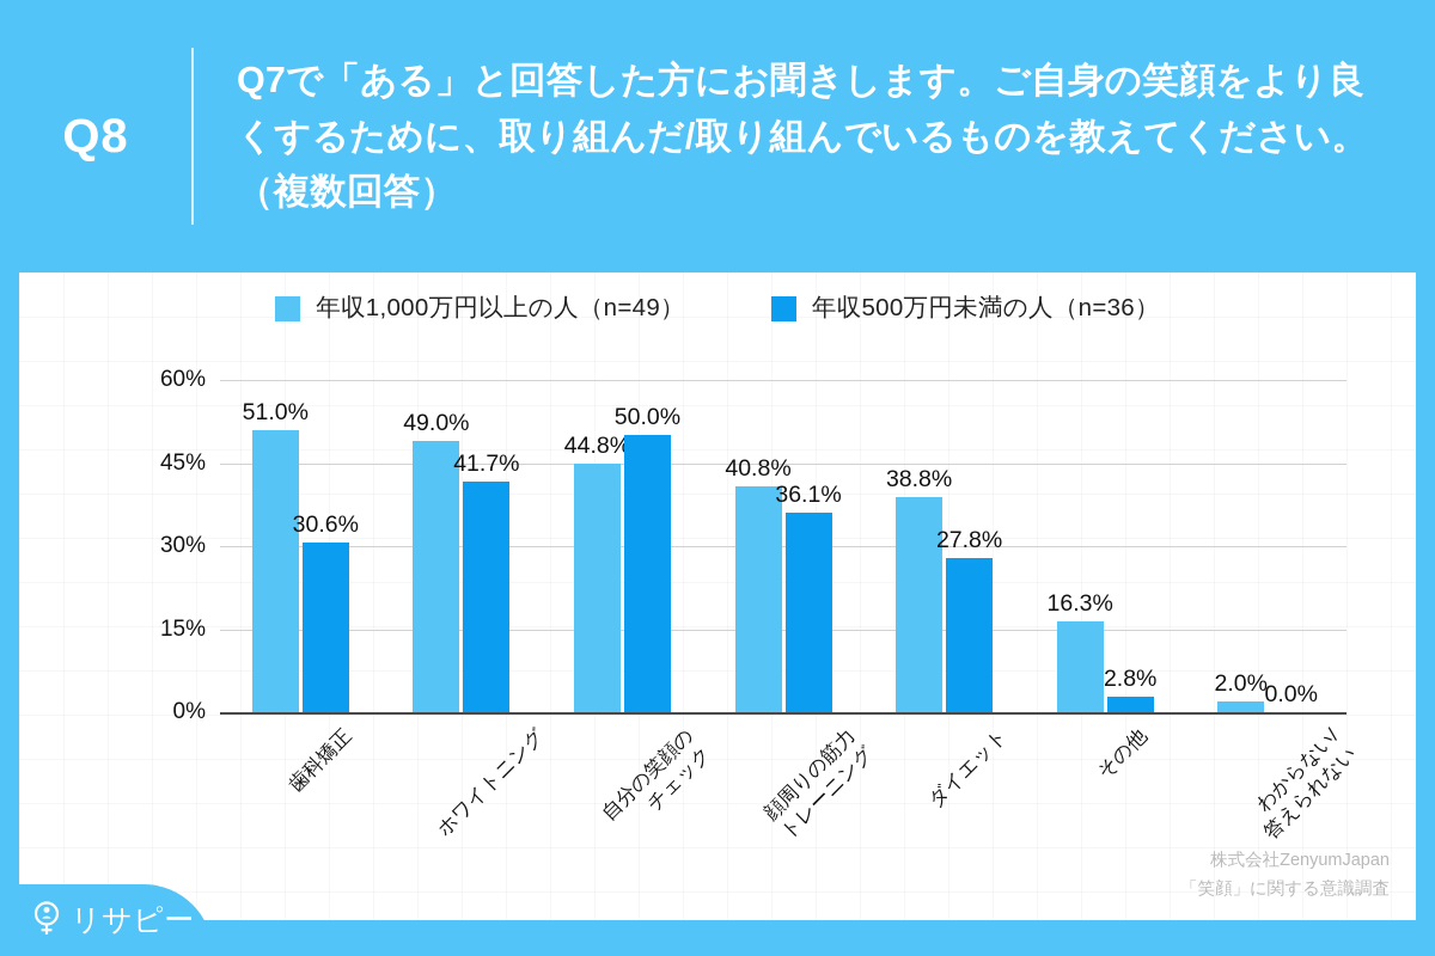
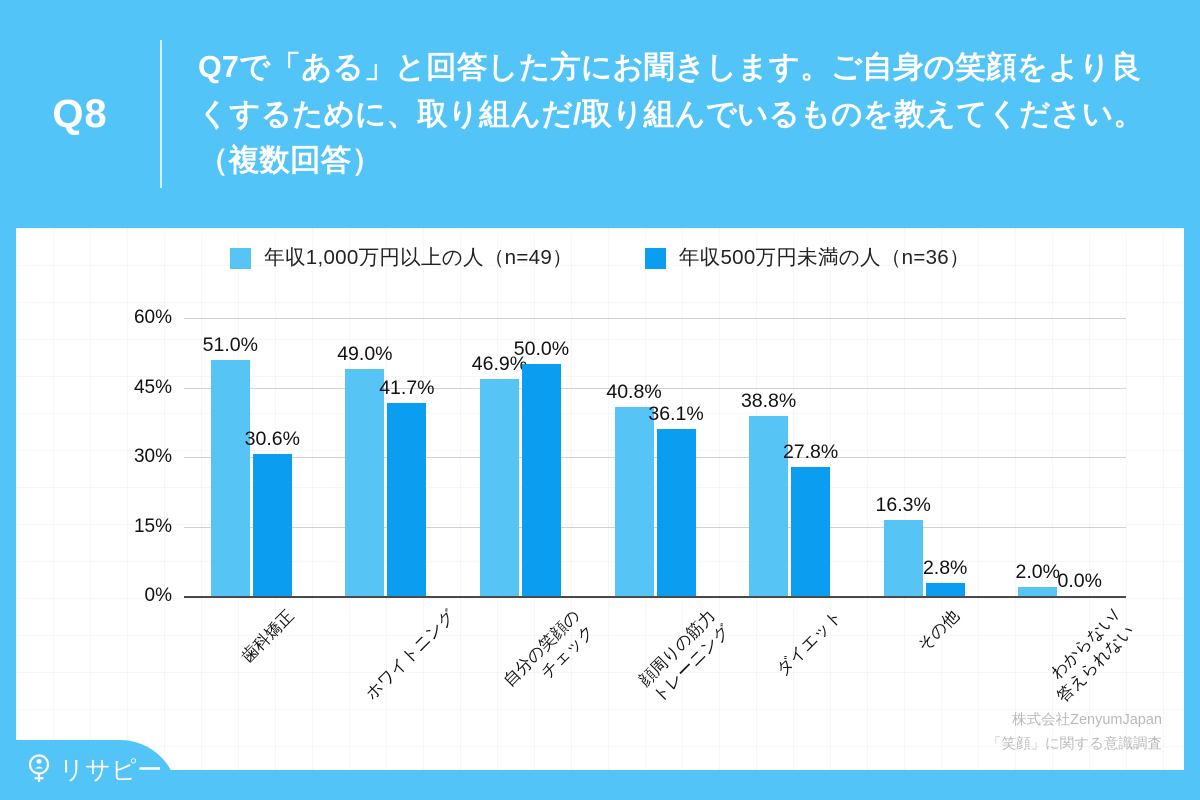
年収1,000万円以上の人（n=49）/自分の笑顔の チェック: 44.8% -> 46.9%
